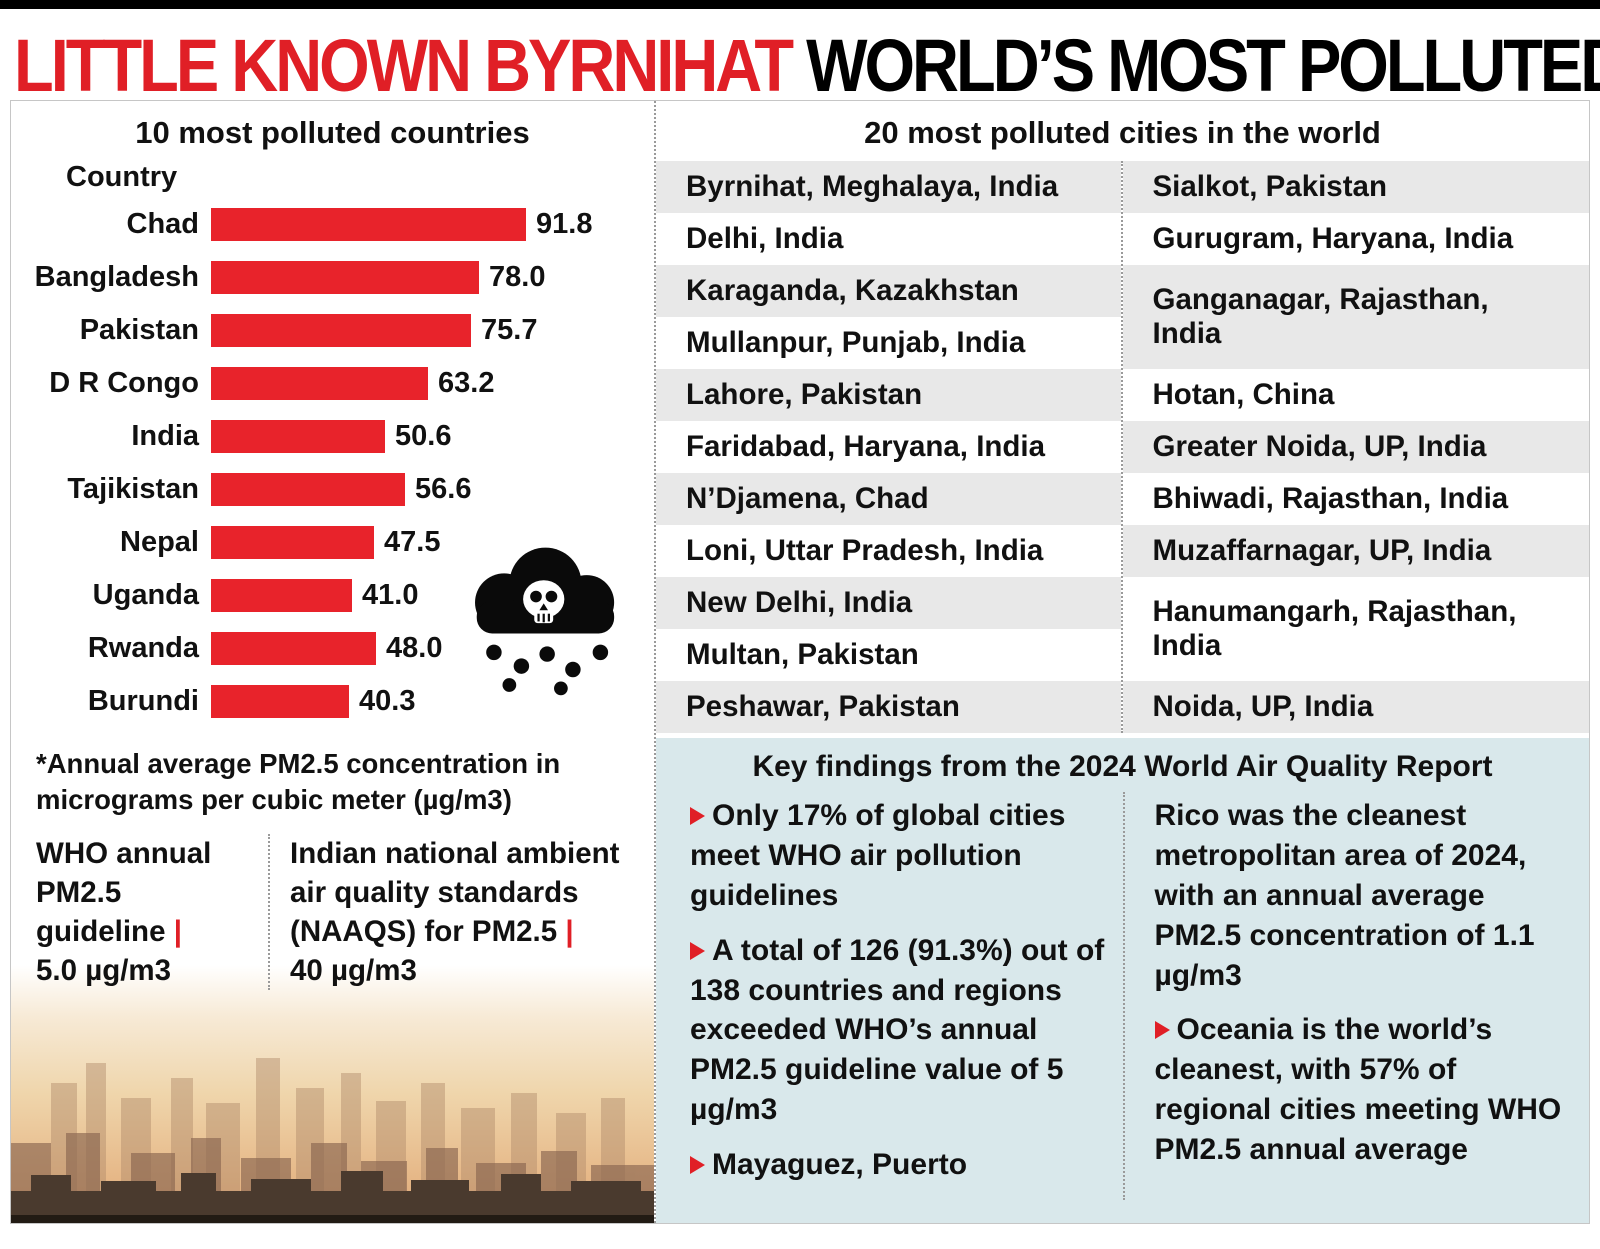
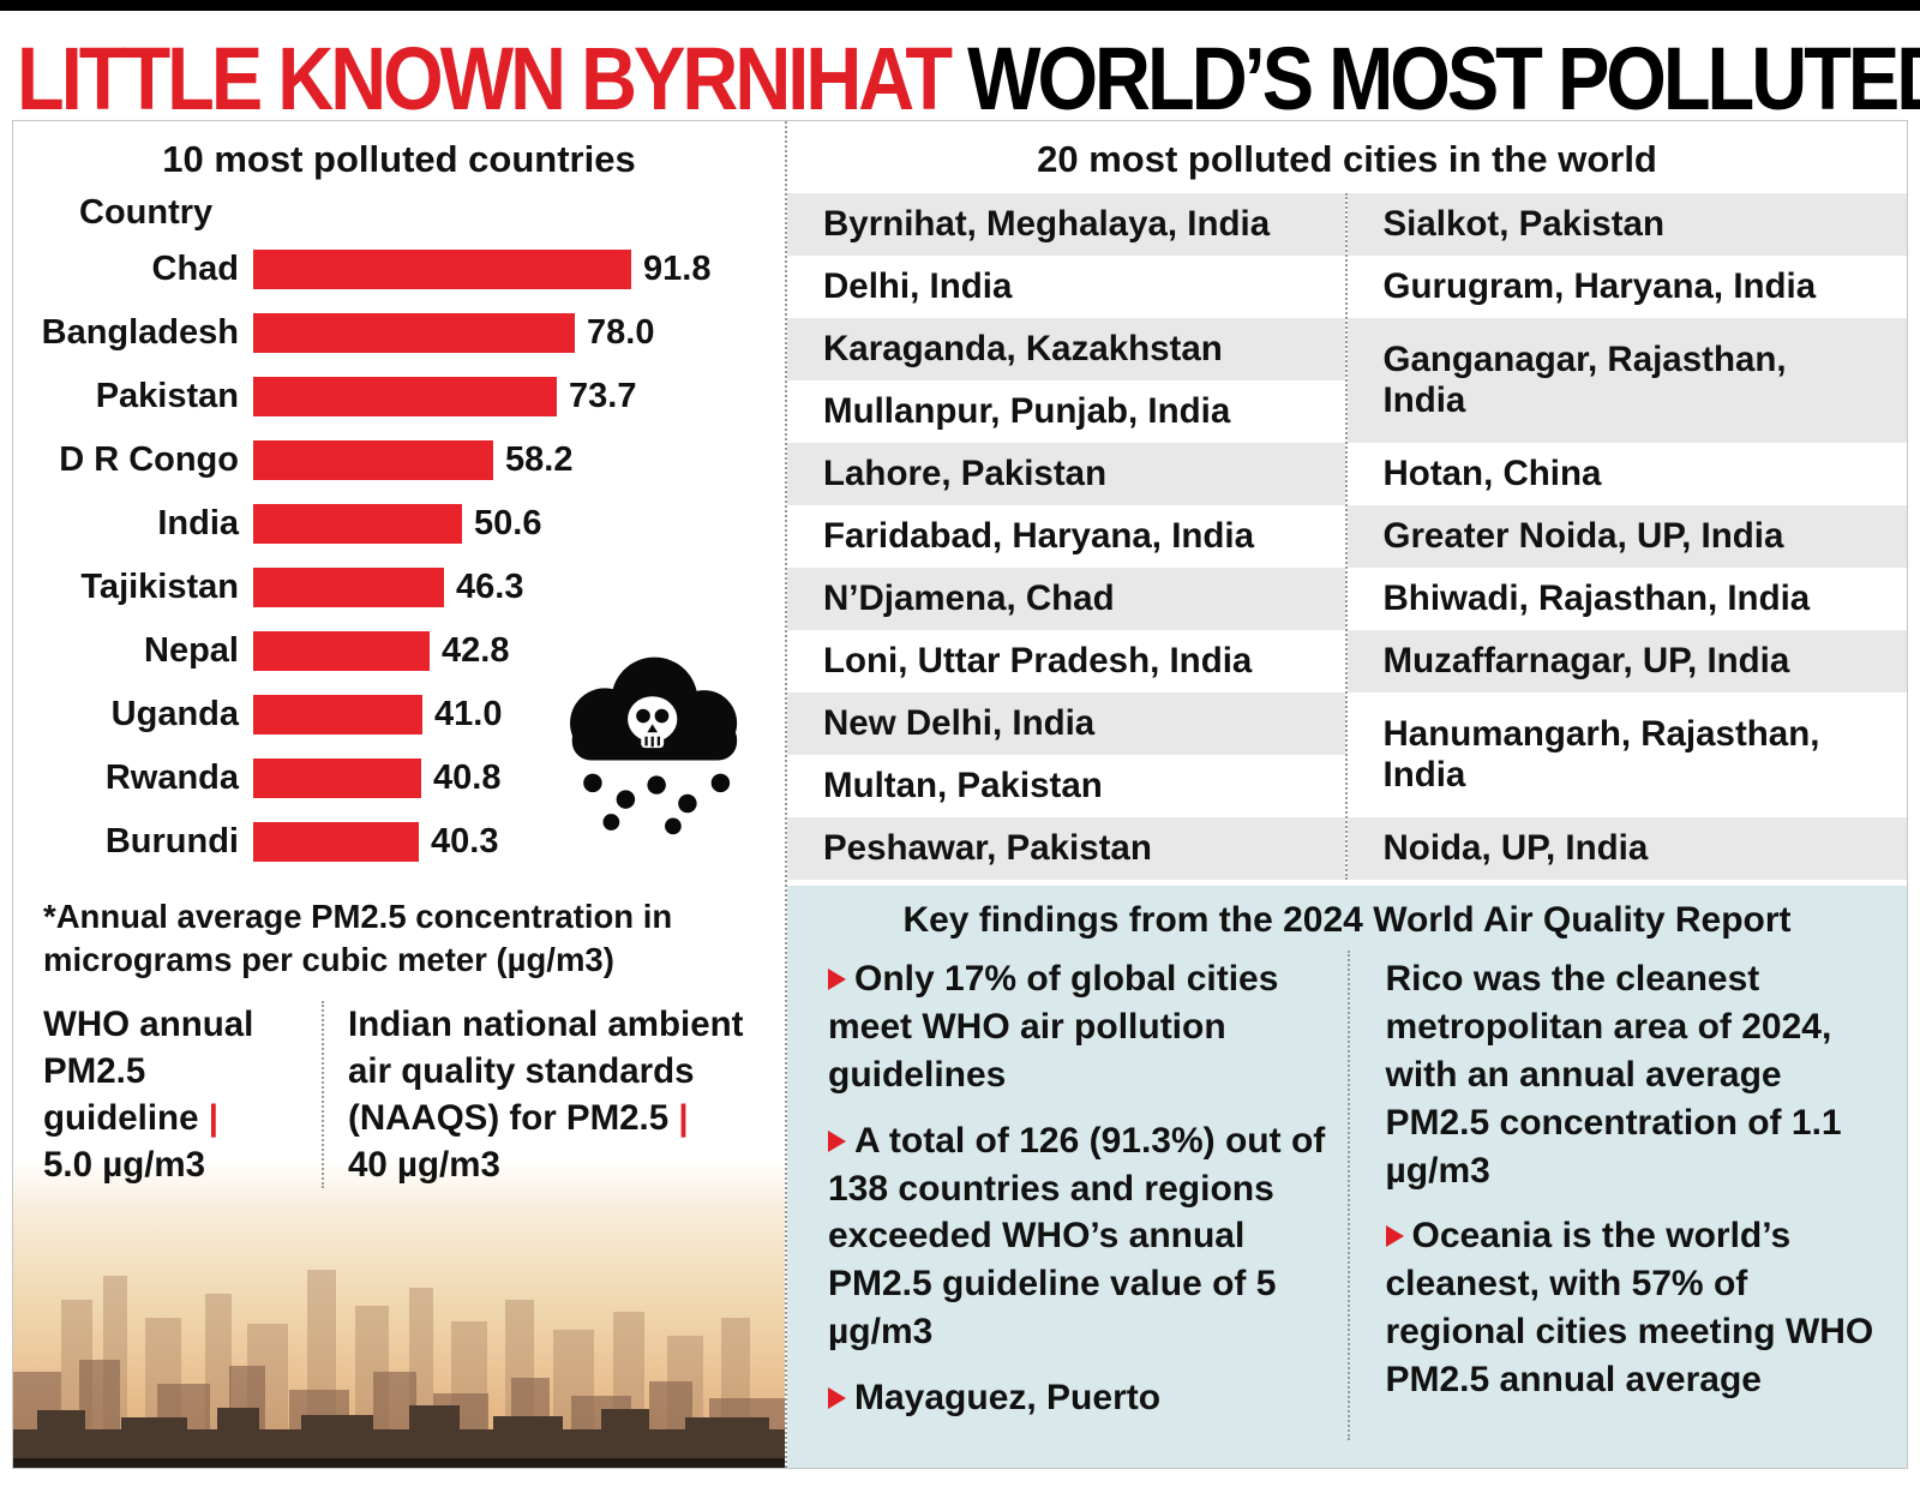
Pakistan: 75.7 -> 73.7
D R Congo: 63.2 -> 58.2
Tajikistan: 56.6 -> 46.3
Nepal: 47.5 -> 42.8
Rwanda: 48.0 -> 40.8
